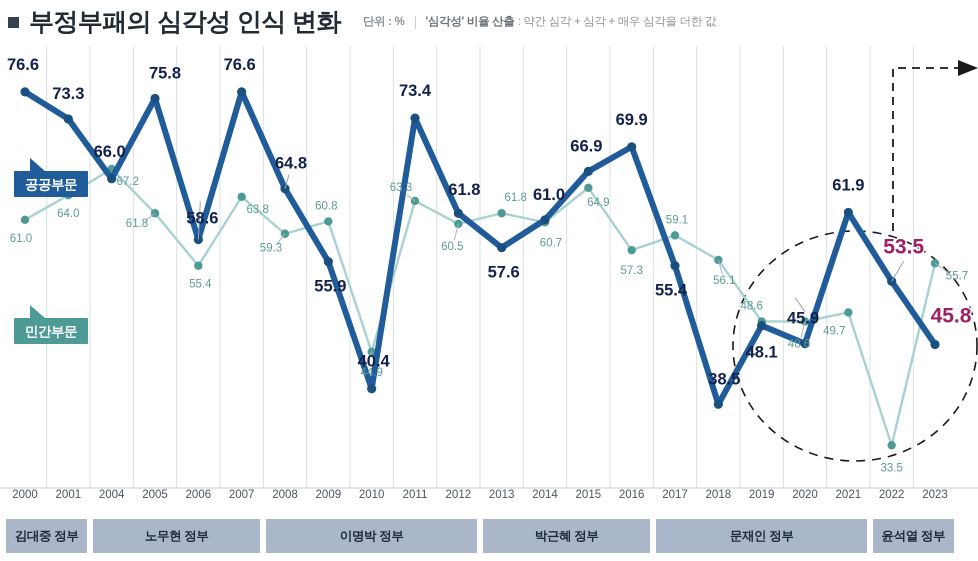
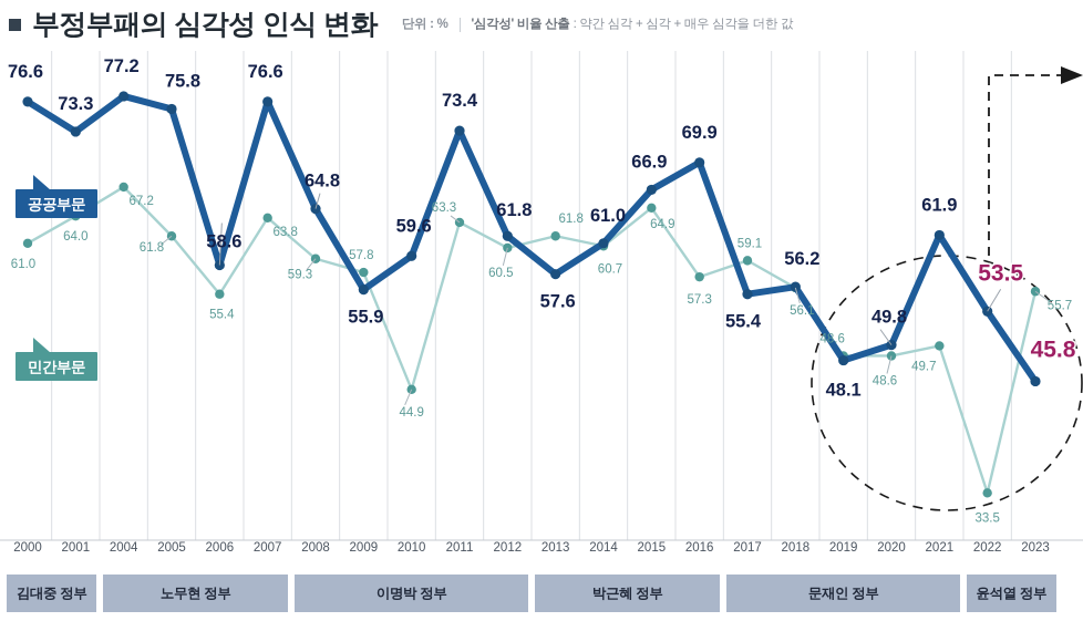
공공부문/2004: 66.0 -> 77.2
민간부문/2009: 60.8 -> 57.8
공공부문/2010: 40.4 -> 59.6
공공부문/2018: 38.5 -> 56.2
공공부문/2020: 45.9 -> 49.8
